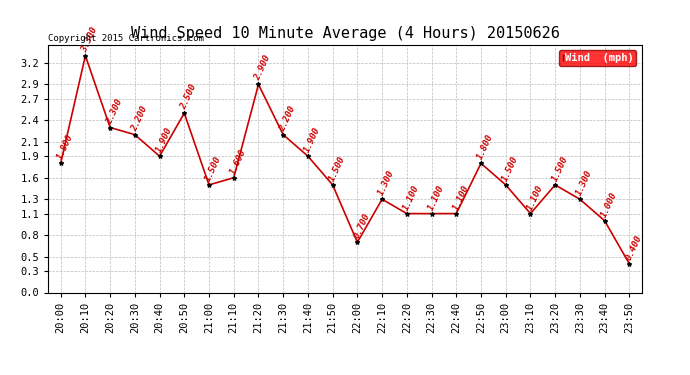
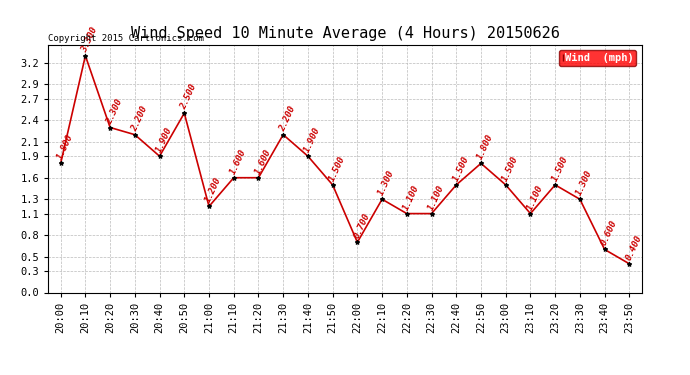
21:00: 1.500 -> 1.200
21:20: 2.900 -> 1.600
22:40: 1.100 -> 1.500
23:40: 1.000 -> 0.600
